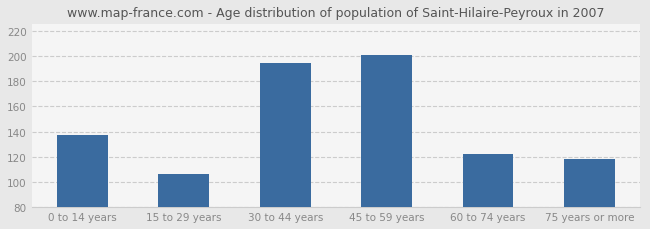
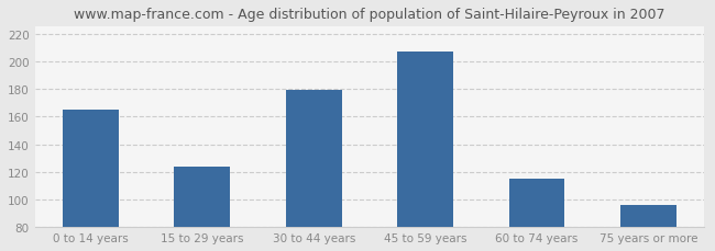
0 to 14 years: 137 -> 165
15 to 29 years: 106 -> 124
30 to 44 years: 194 -> 179
45 to 59 years: 201 -> 207
60 to 74 years: 122 -> 115
75 years or more: 118 -> 96
